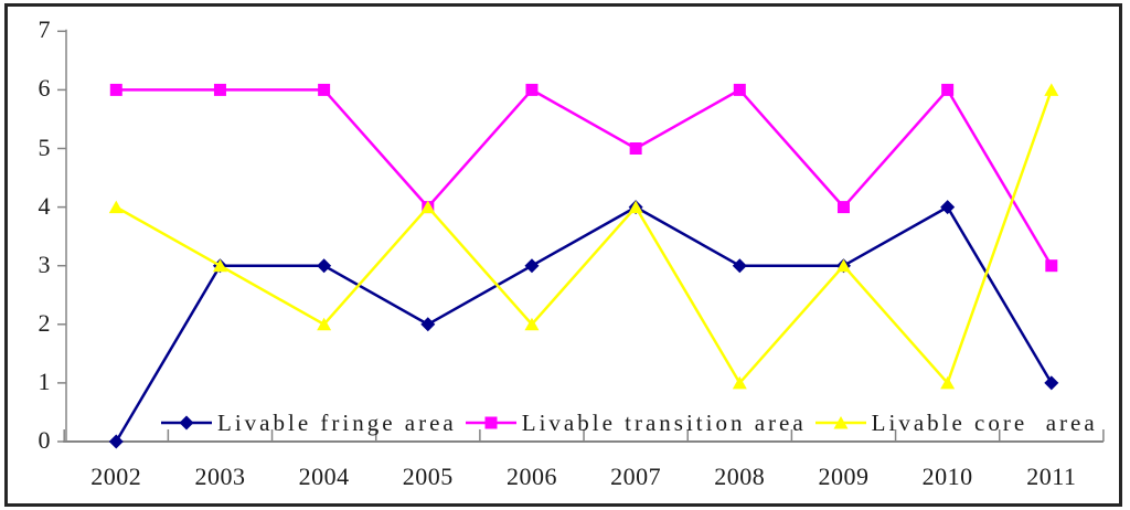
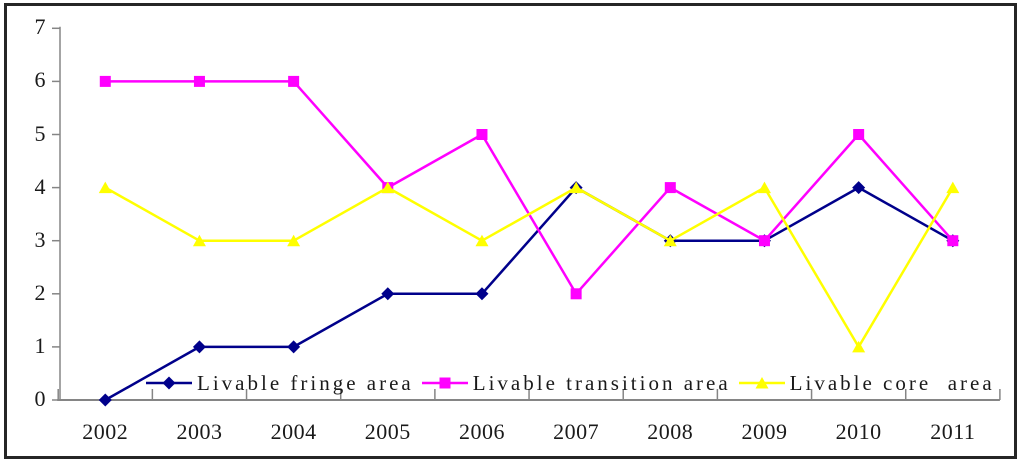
Livable fringe area/2003: 3 -> 1
Livable fringe area/2004: 3 -> 1
Livable core area/2004: 2 -> 3
Livable fringe area/2006: 3 -> 2
Livable transition area/2006: 6 -> 5
Livable core area/2006: 2 -> 3
Livable transition area/2007: 5 -> 2
Livable transition area/2008: 6 -> 4
Livable core area/2008: 1 -> 3
Livable transition area/2009: 4 -> 3
Livable core area/2009: 3 -> 4
Livable transition area/2010: 6 -> 5
Livable fringe area/2011: 1 -> 3
Livable core area/2011: 6 -> 4
